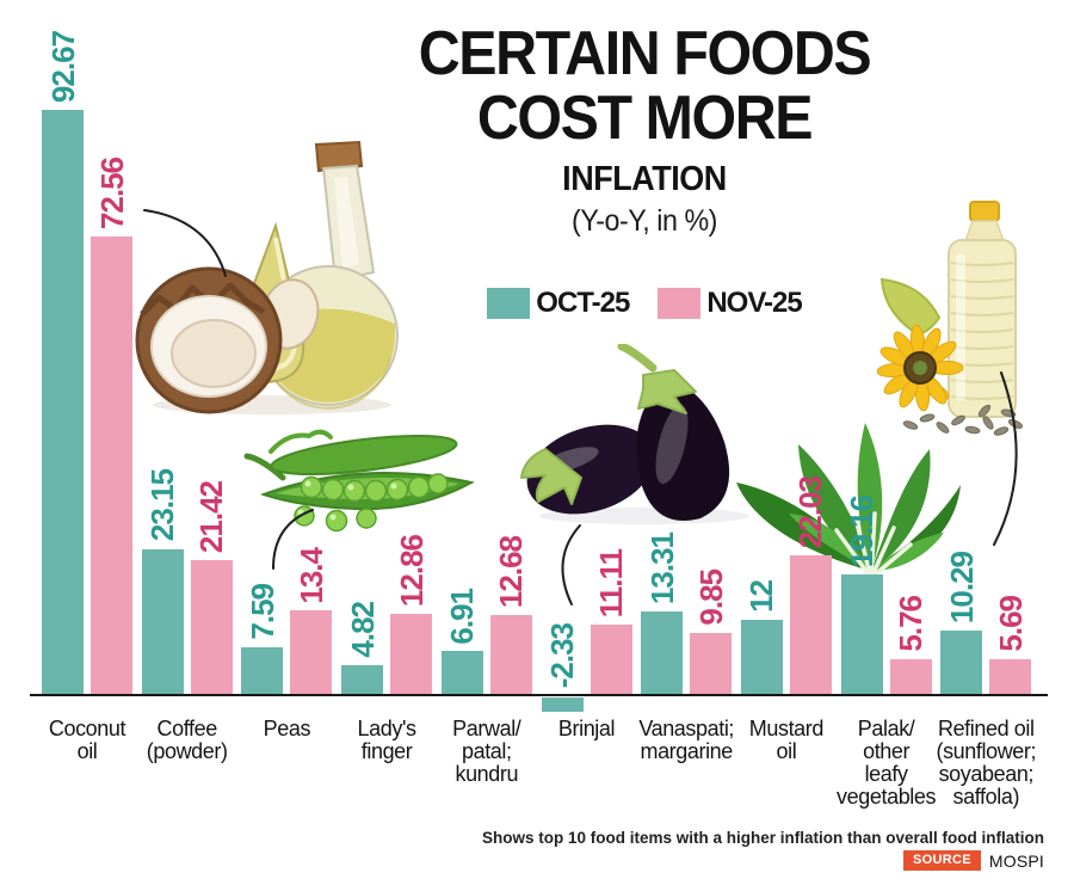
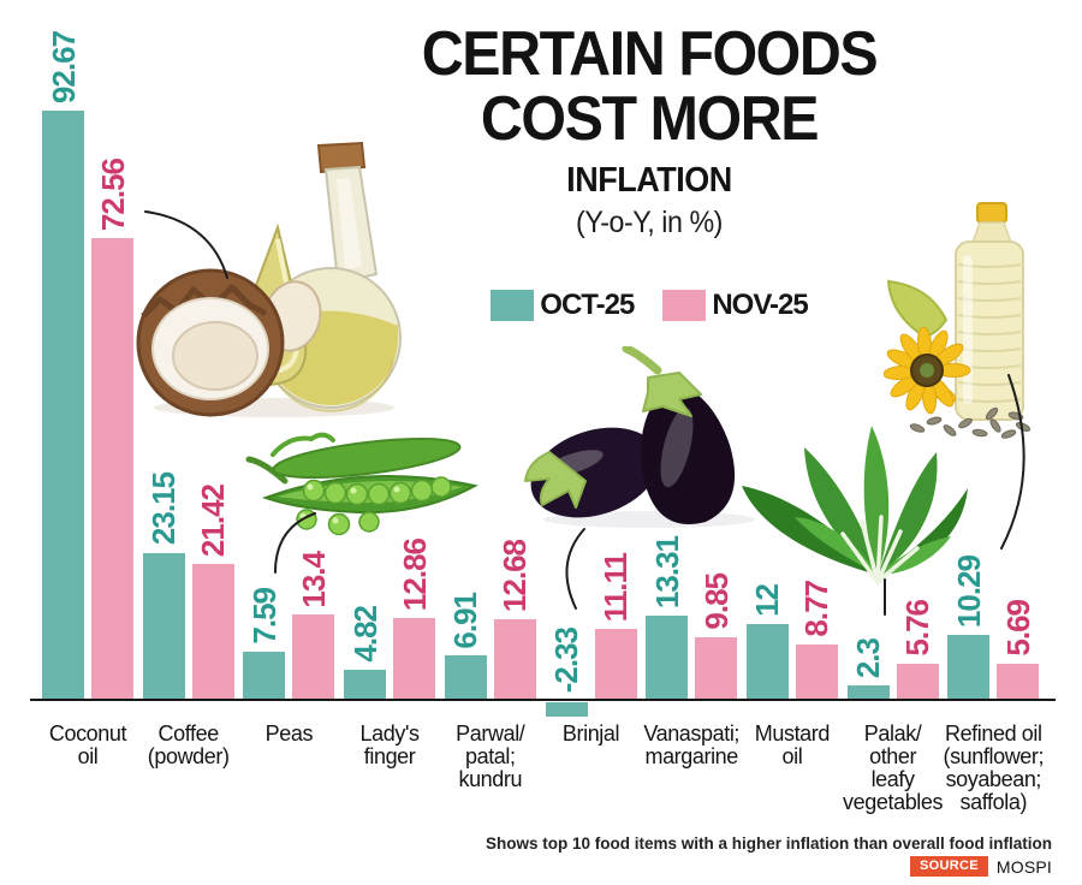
NOV-25/Mustard oil: 22.03 -> 8.77
OCT-25/Palak/other leafy vegetables: 19.16 -> 2.3
